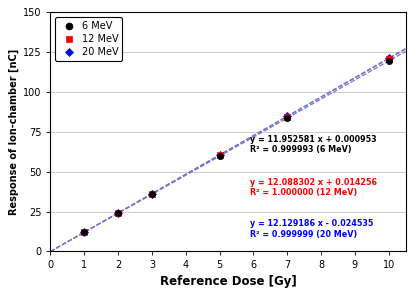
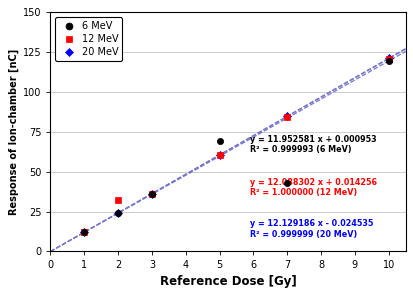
12 MeV/2: 24 -> 32
6 MeV/5: 60 -> 69
6 MeV/7: 84 -> 43
